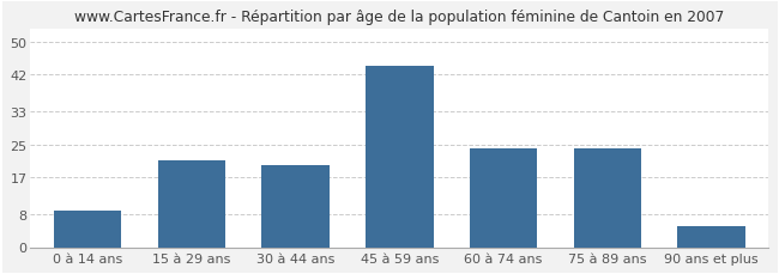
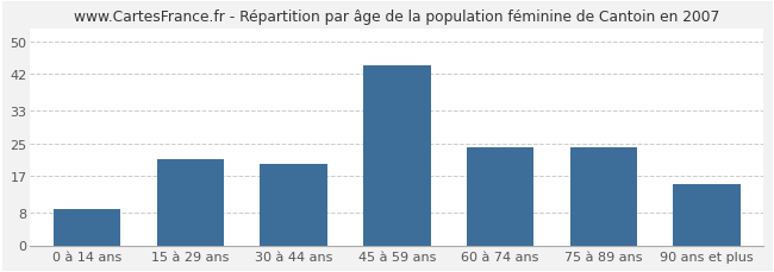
90 ans et plus: 5 -> 15
